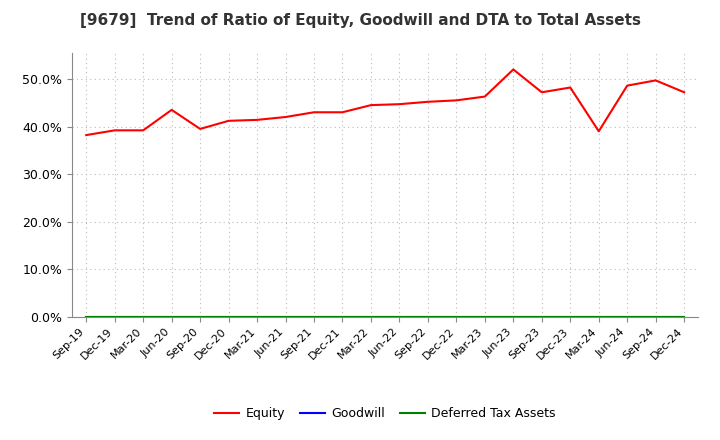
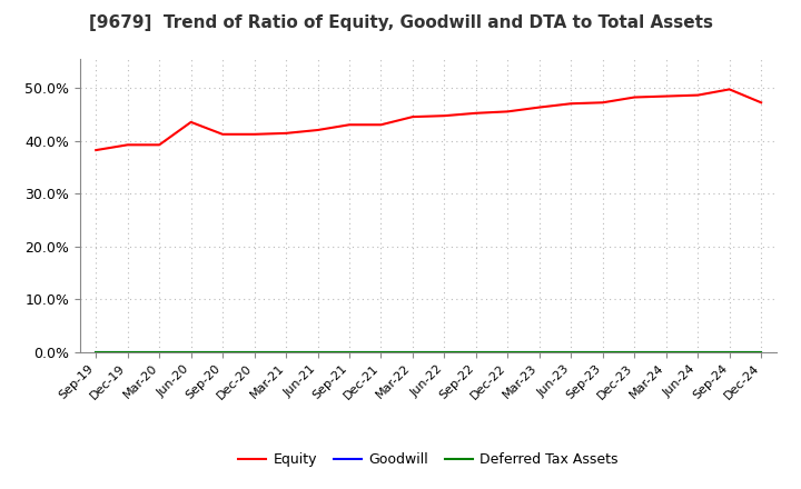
Equity/Sep-20: 39.5% -> 41.2%
Equity/Jun-23: 52.0% -> 47.0%
Equity/Mar-24: 39.0% -> 48.4%
